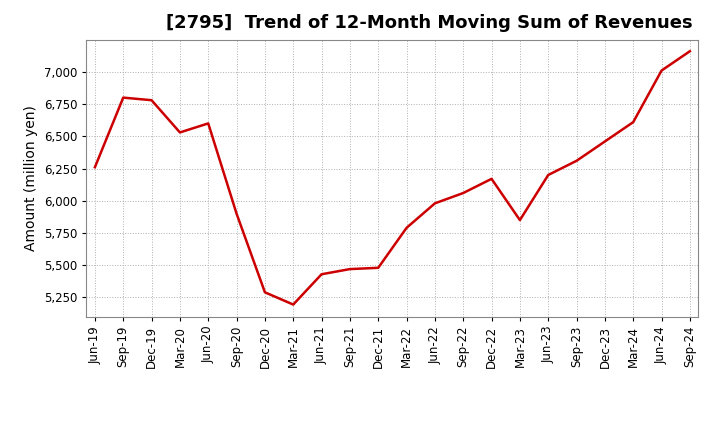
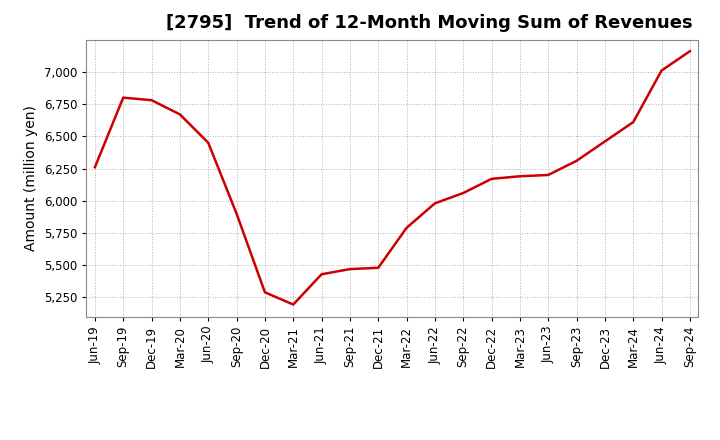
Mar-20: 6,530 -> 6,670
Jun-20: 6,600 -> 6,450
Mar-23: 5,850 -> 6,190
